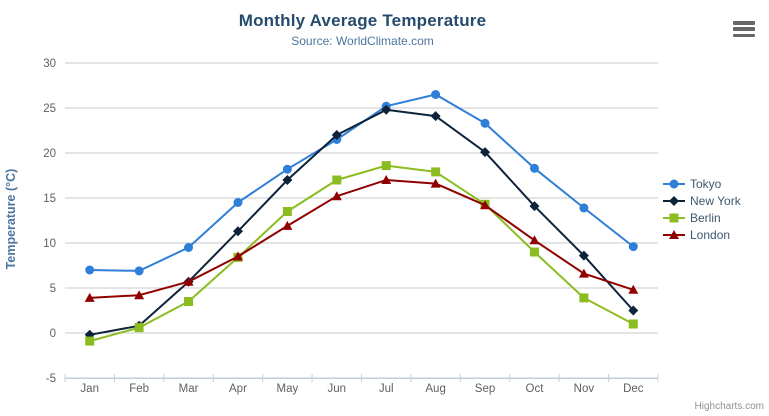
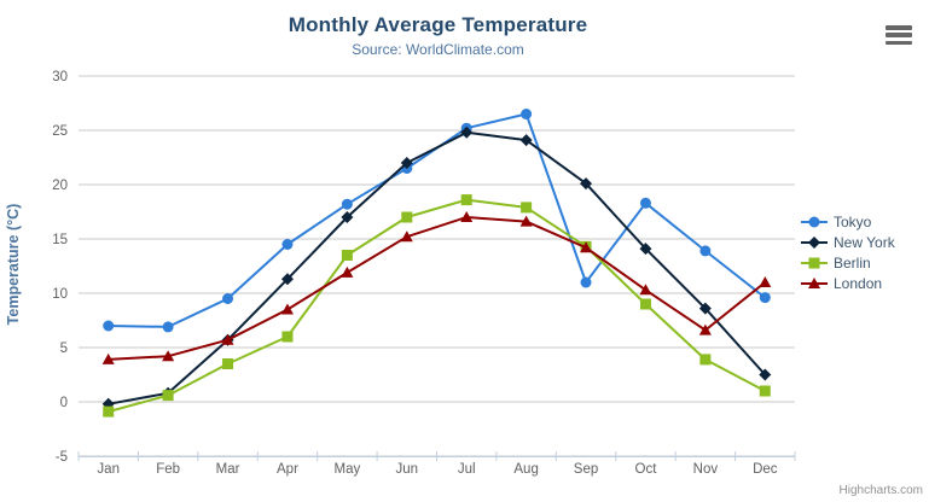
Berlin/Apr: 8 -> 6
Tokyo/Sep: 23 -> 11
London/Dec: 5 -> 11
